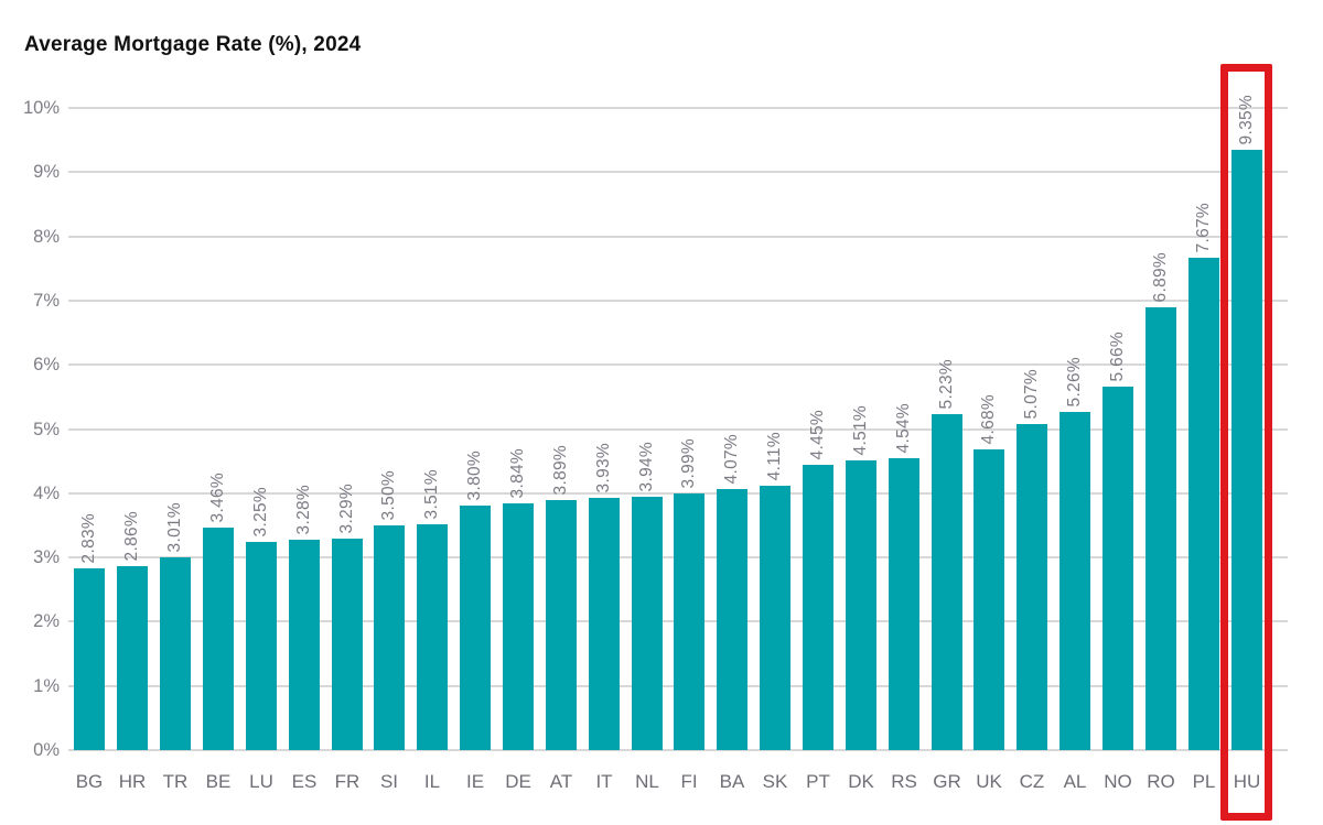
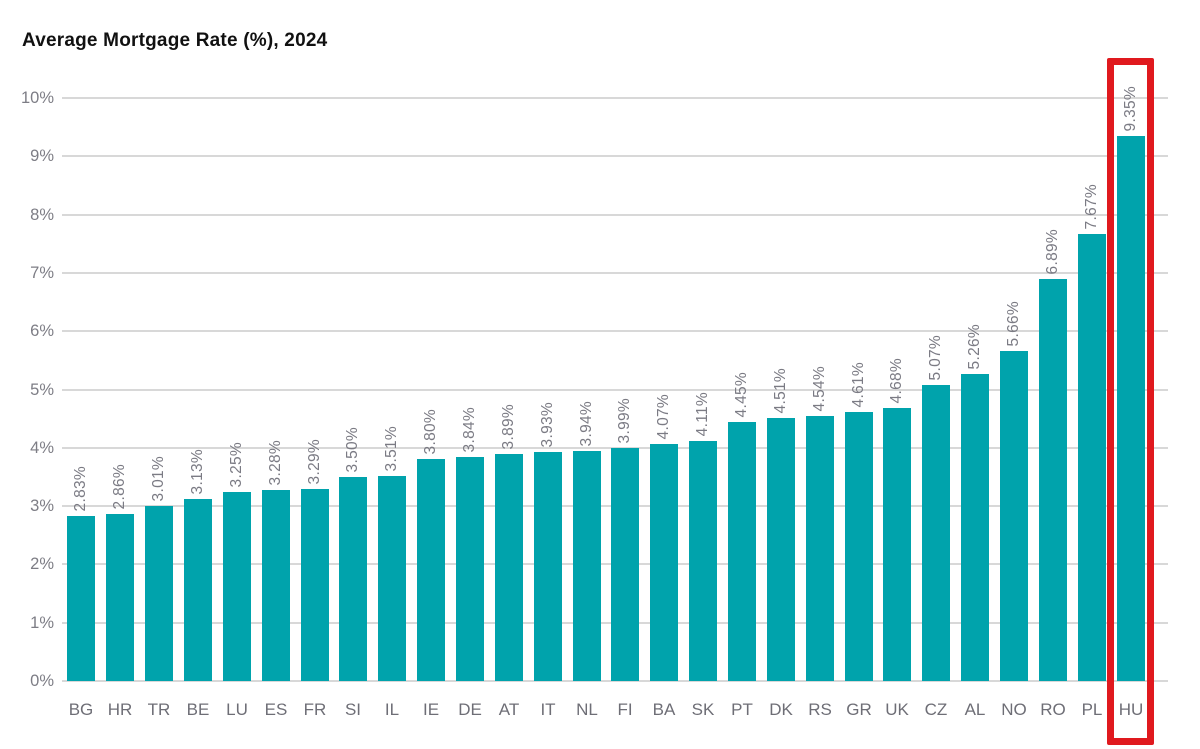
BE: 3.46% -> 3.13%
GR: 5.23% -> 4.61%
